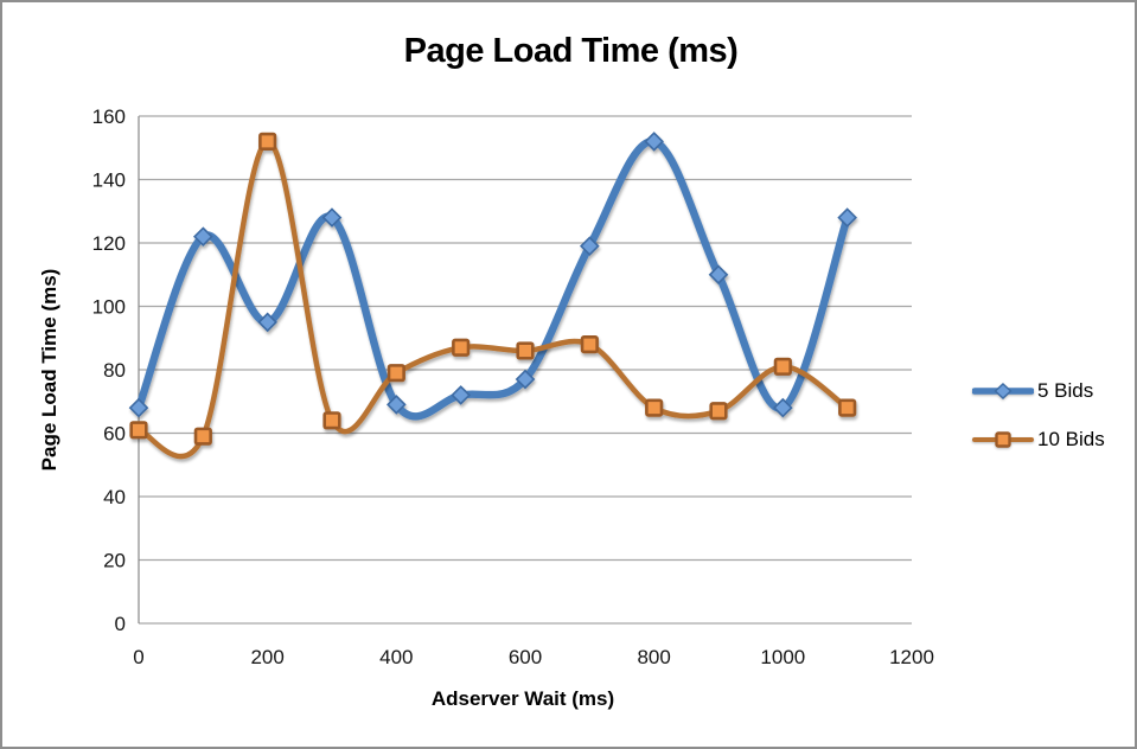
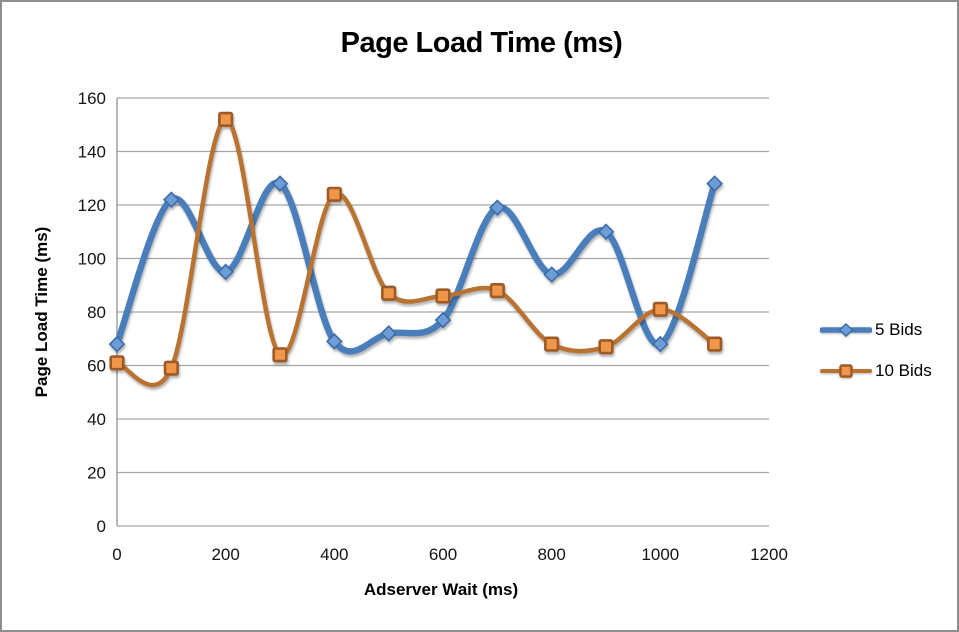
10 Bids/400: 79 -> 124
5 Bids/800: 152 -> 94
